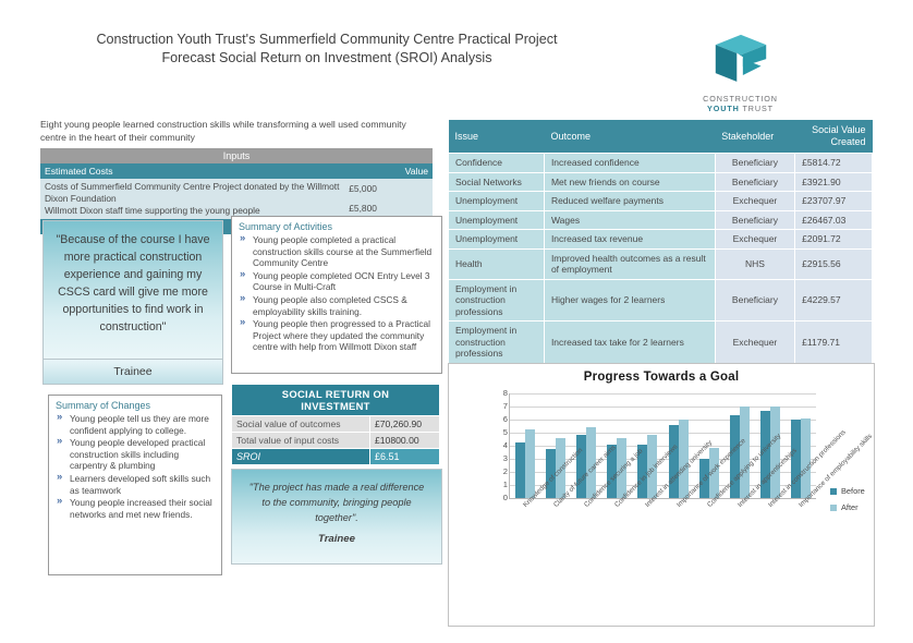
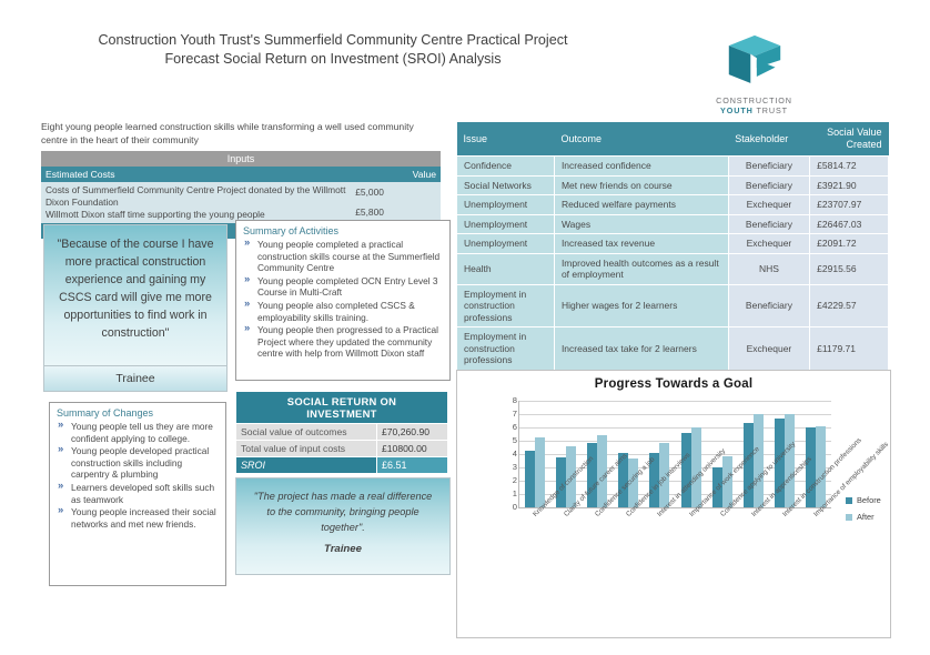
After/Confidence in job interviews: 4.6 -> 3.7
